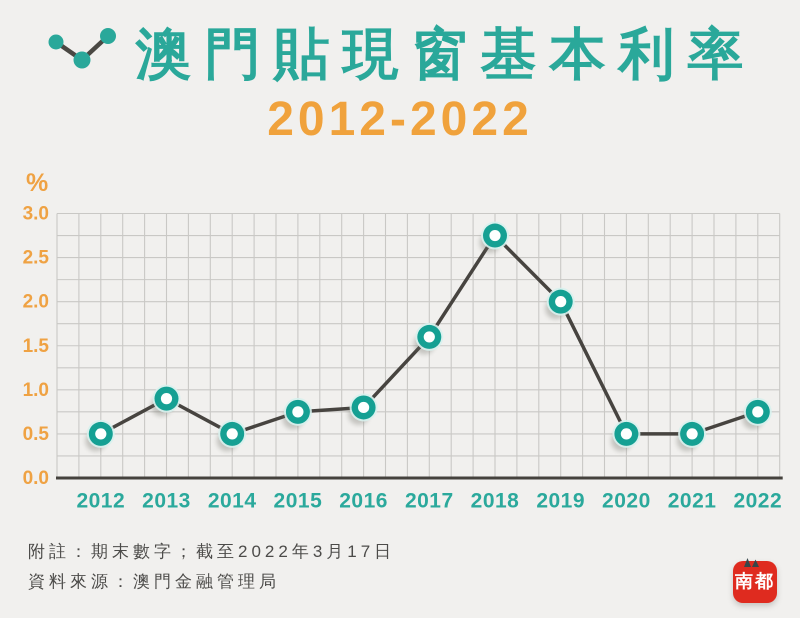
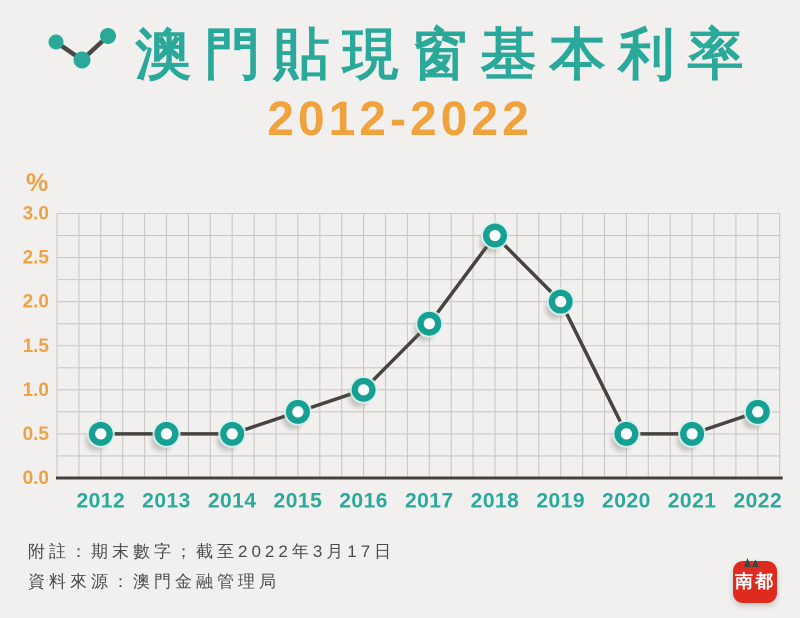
2013: 0.9 -> 0.5
2016: 0.8 -> 1.0
2017: 1.6 -> 1.8
